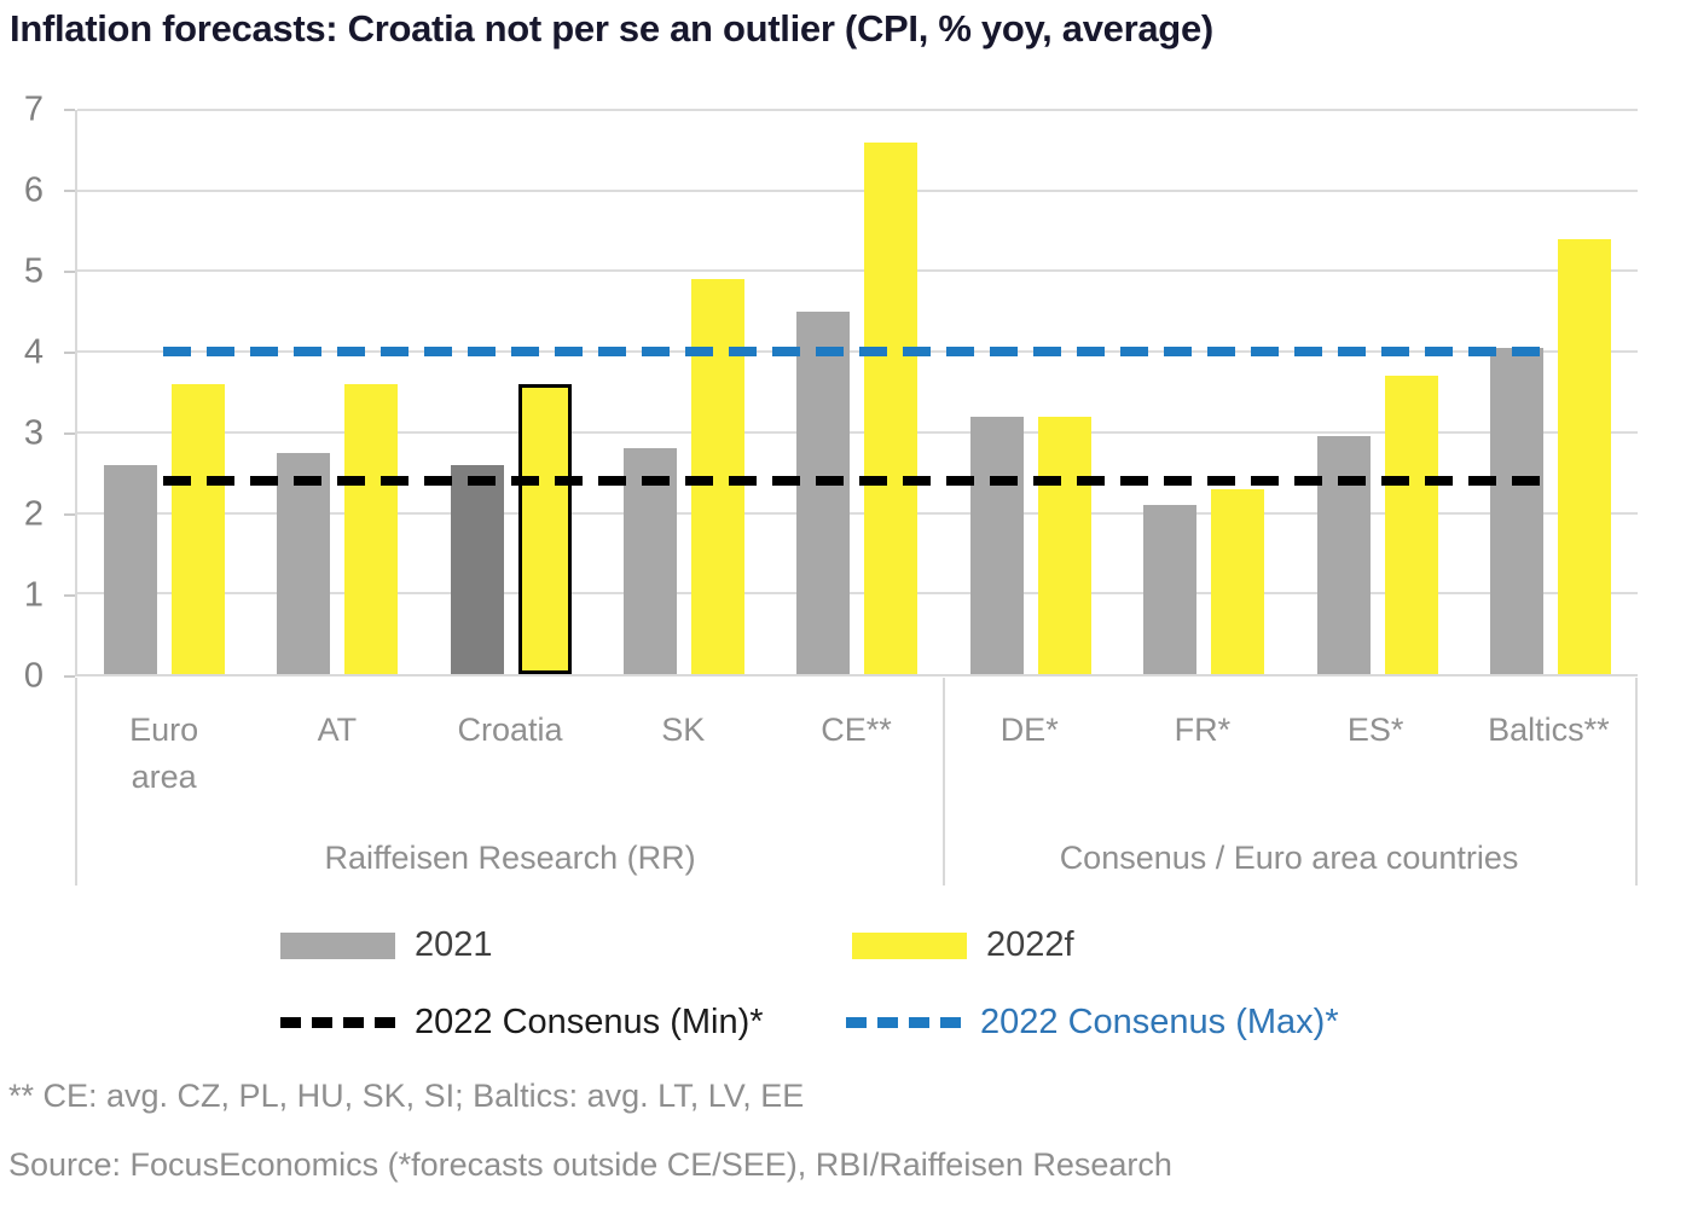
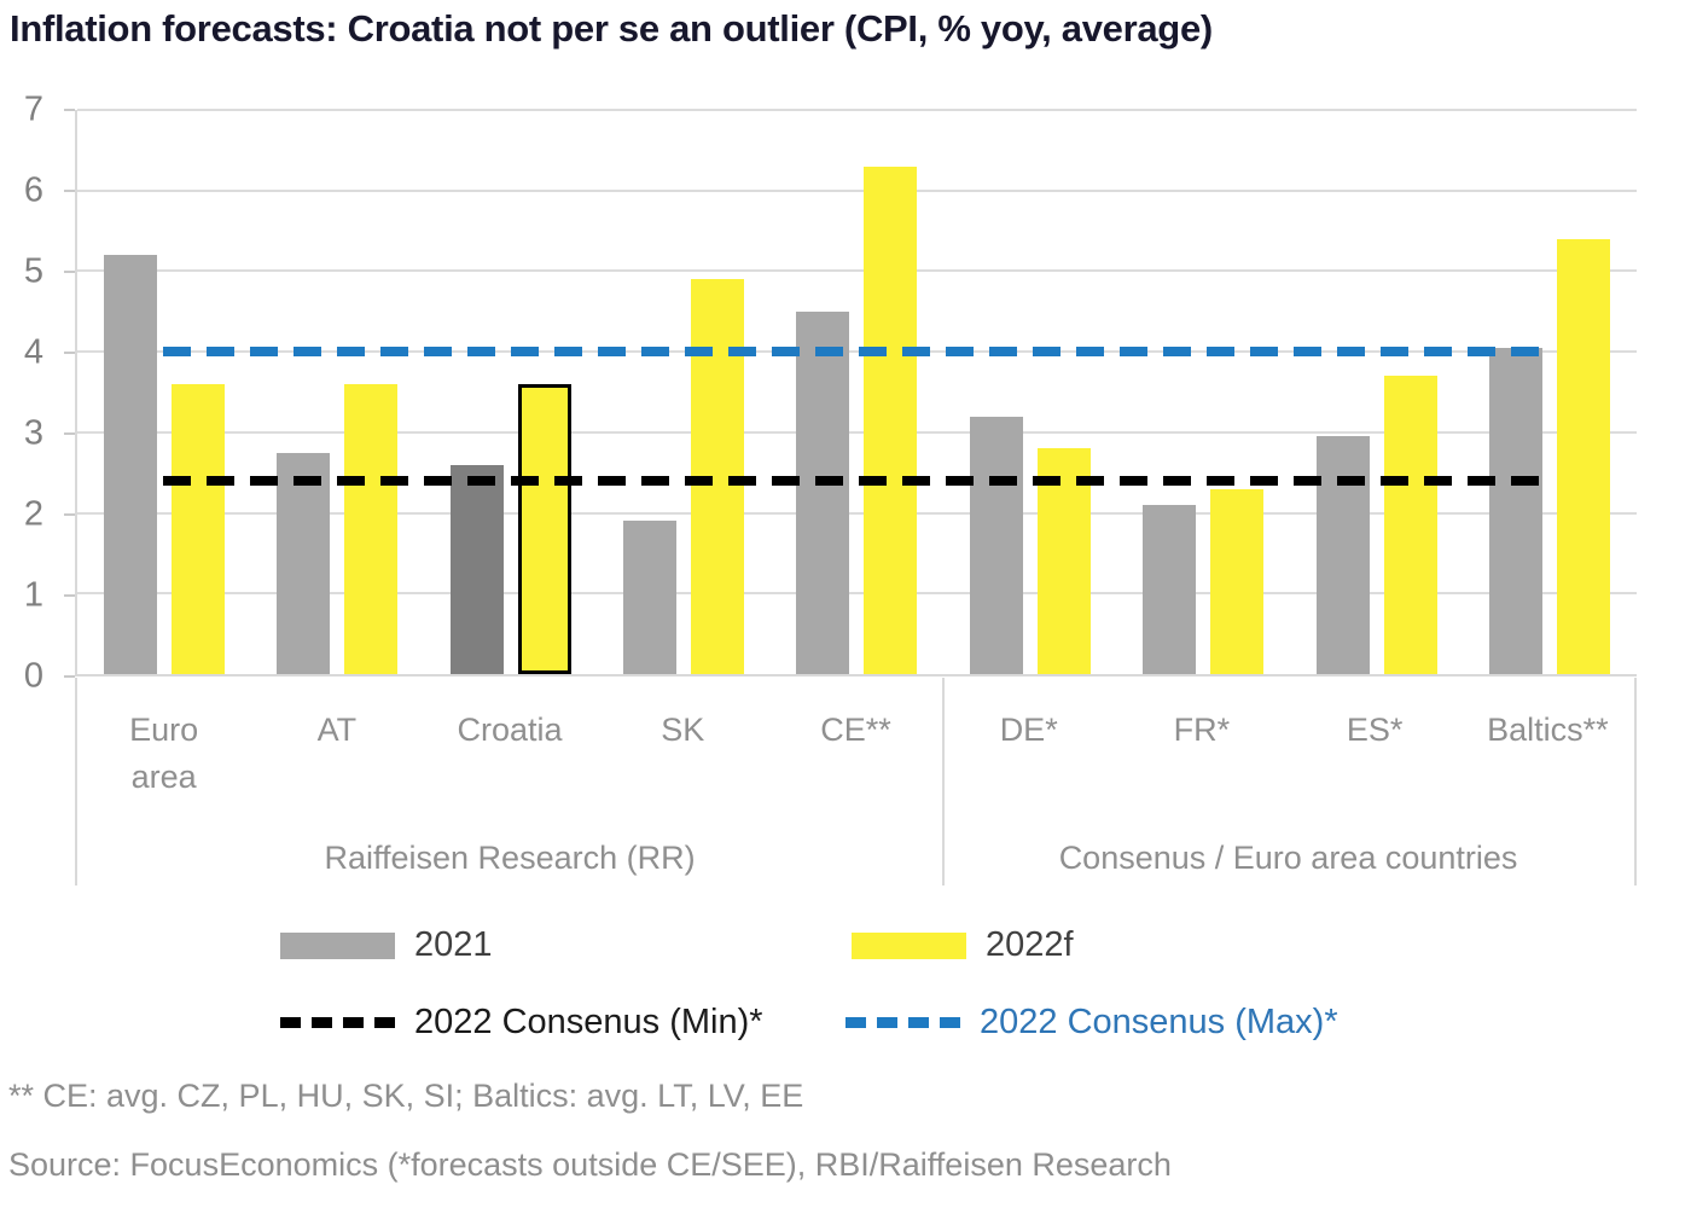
2021/Euro area: 2.6 -> 5.2
2021/SK: 2.8 -> 1.9
2022f/CE**: 6.6 -> 6.3
2022f/DE*: 3.2 -> 2.8
